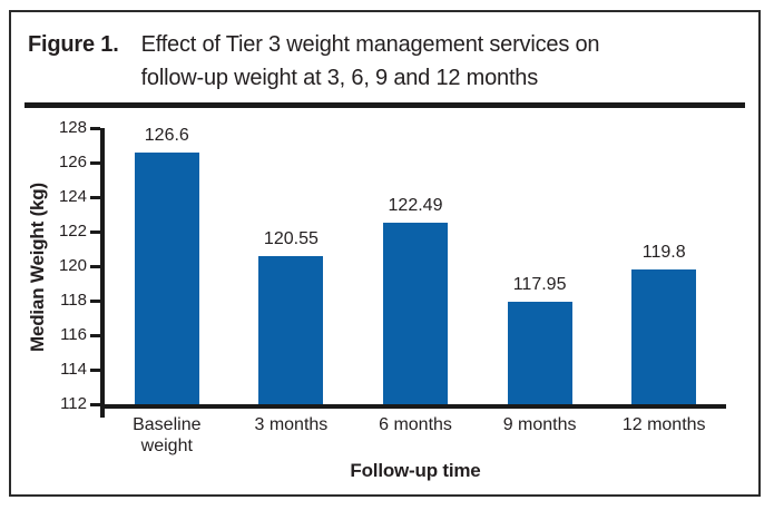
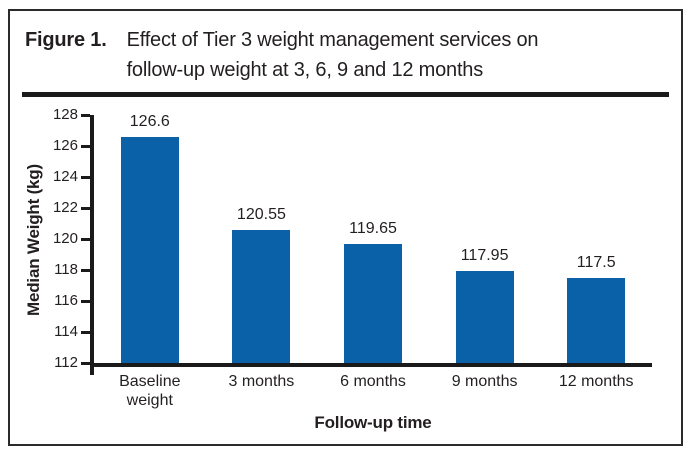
6 months: 122.49 -> 119.65
12 months: 119.8 -> 117.5
